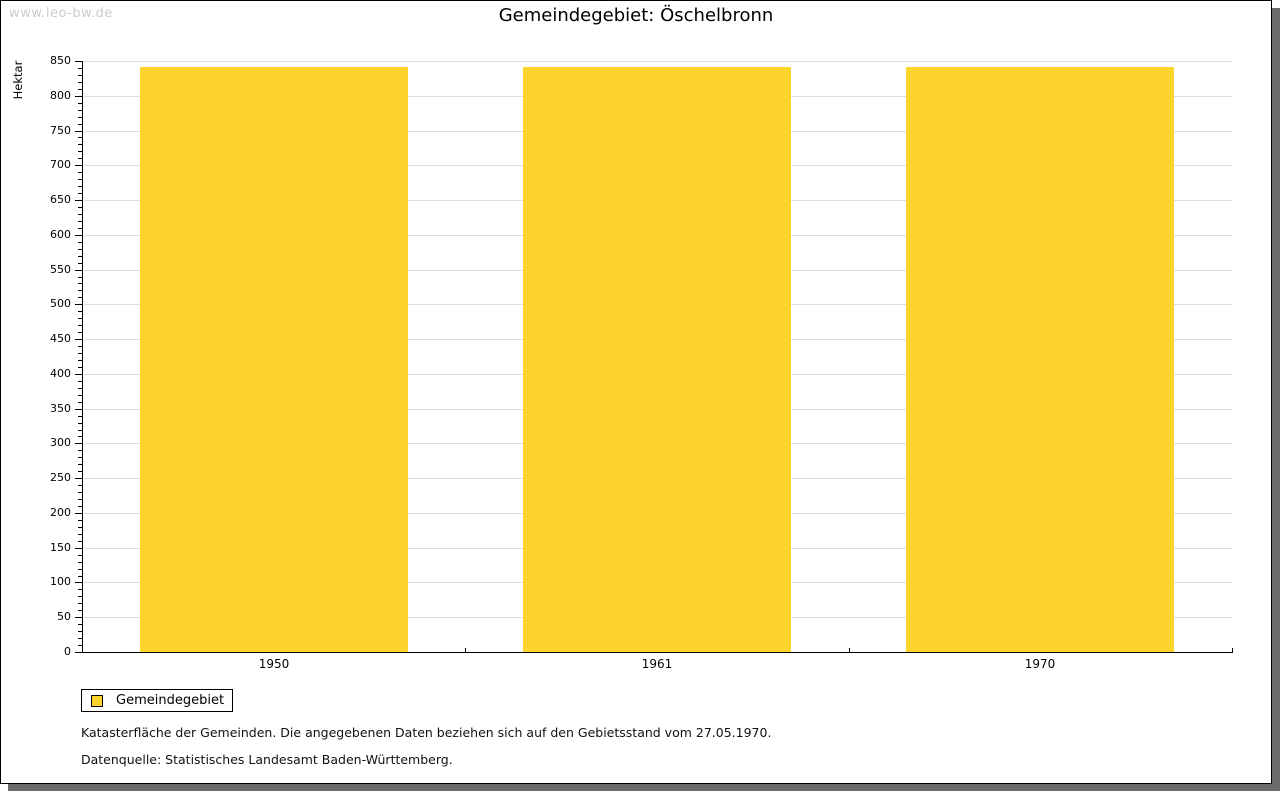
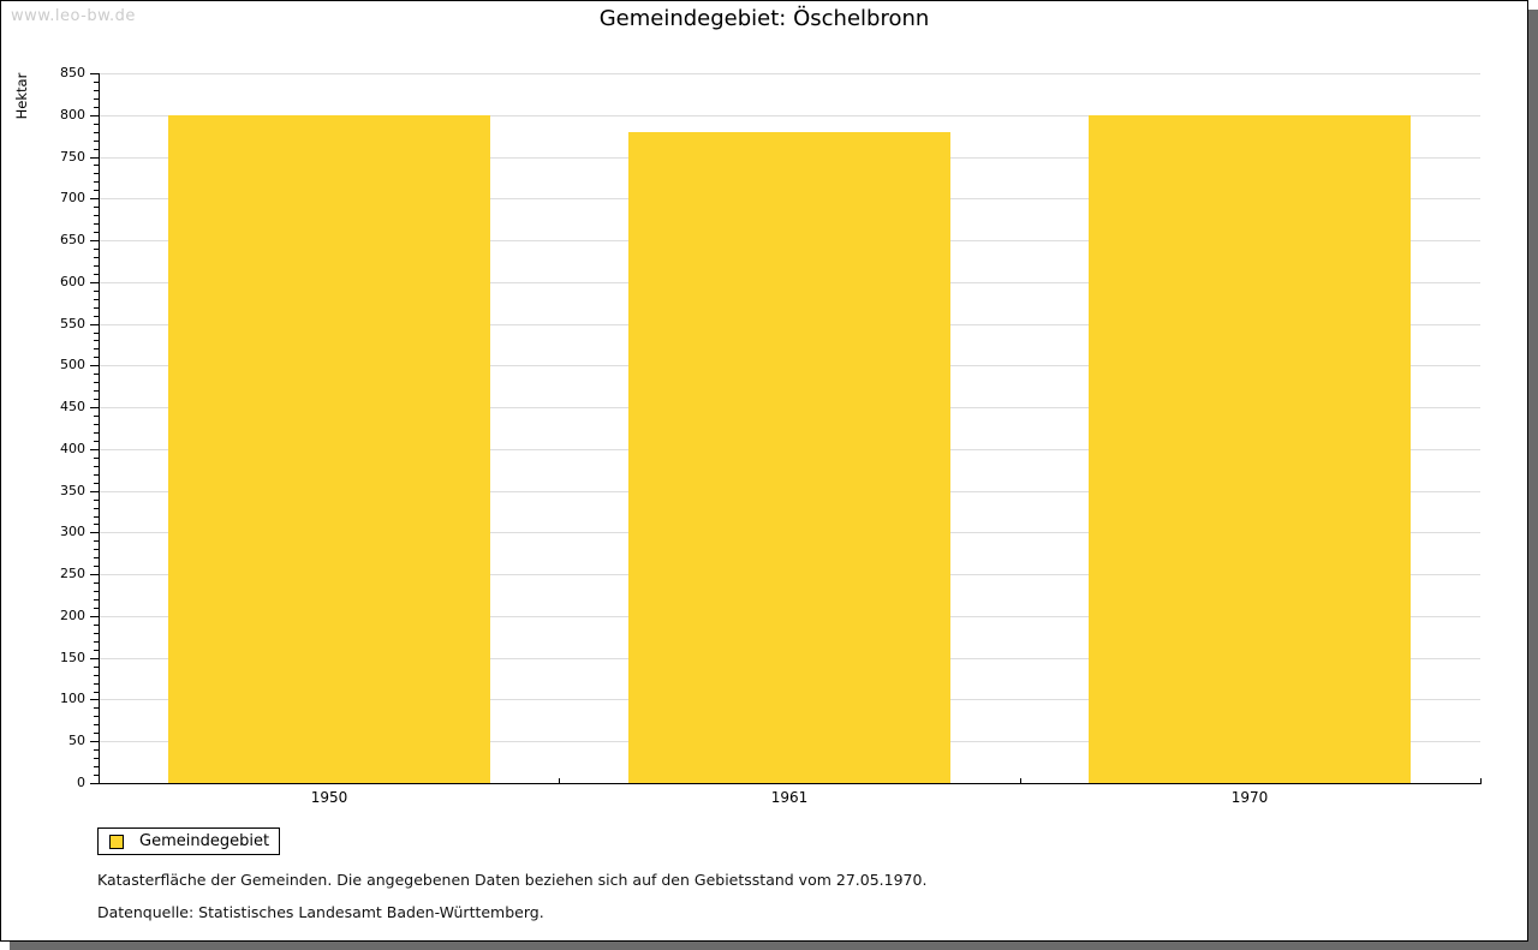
1950: 840 -> 800
1961: 840 -> 780
1970: 840 -> 800
